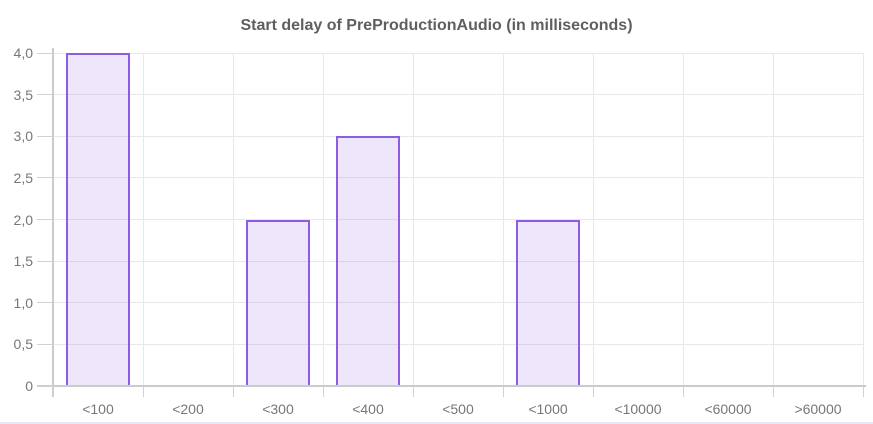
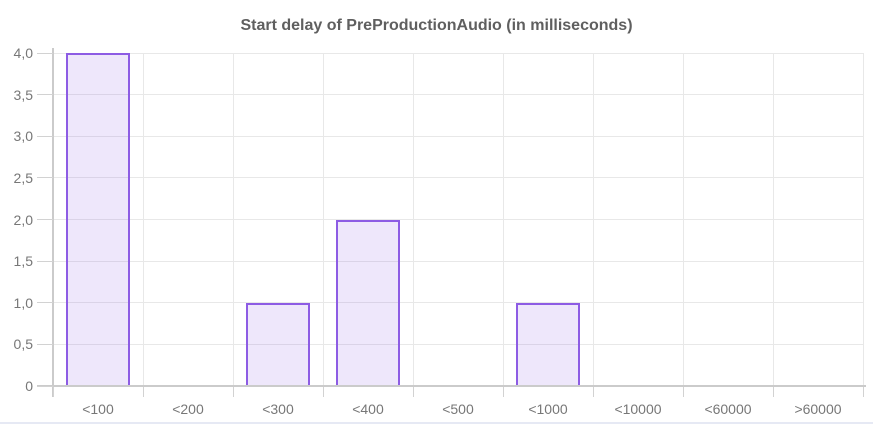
<300: 2 -> 1
<400: 3 -> 2
<1000: 2 -> 1
